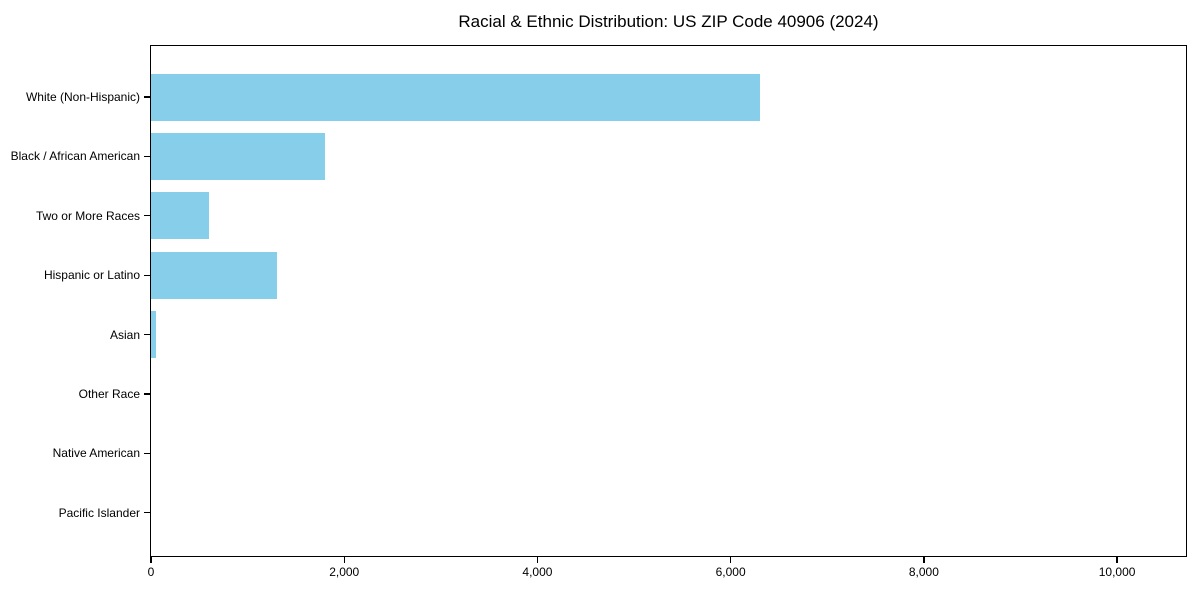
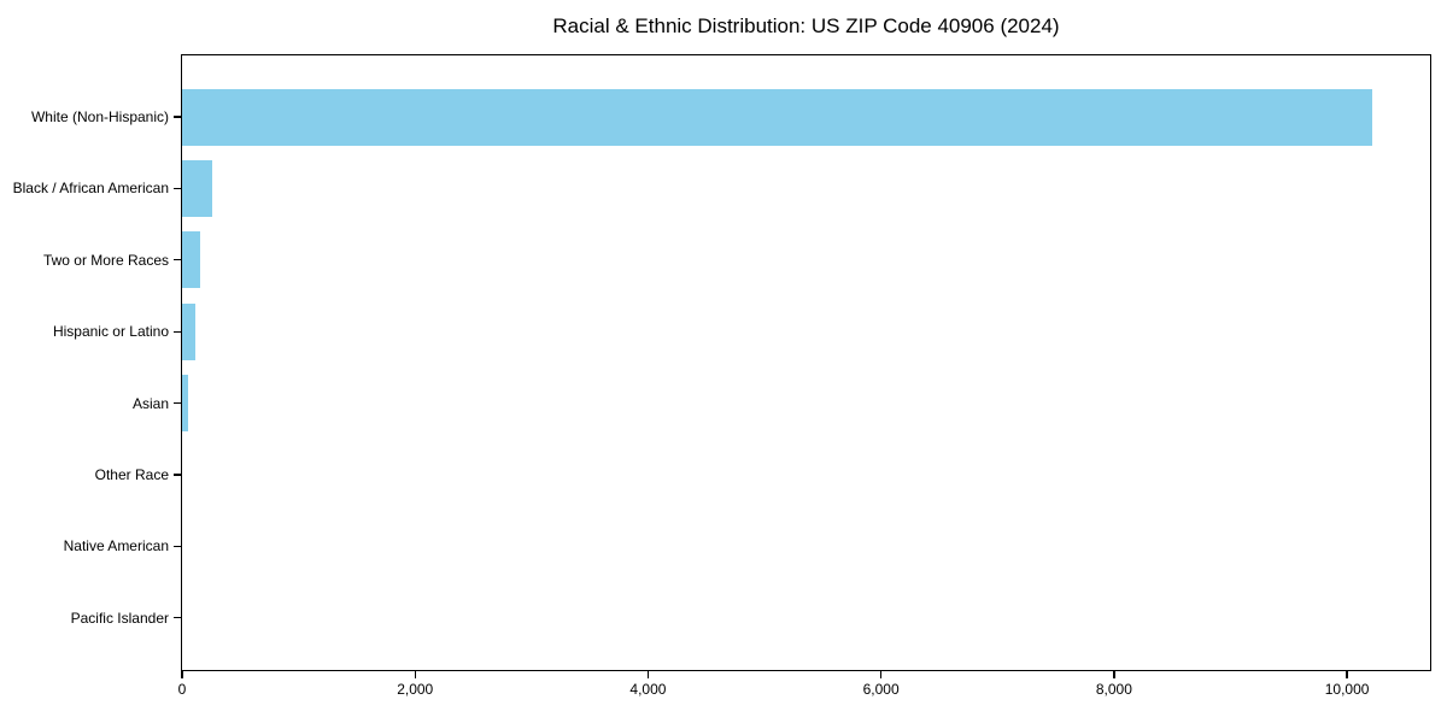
White (Non-Hispanic): 6300 -> 10200
Black / African American: 1800 -> 300
Two or More Races: 600 -> 200
Hispanic or Latino: 1300 -> 100
